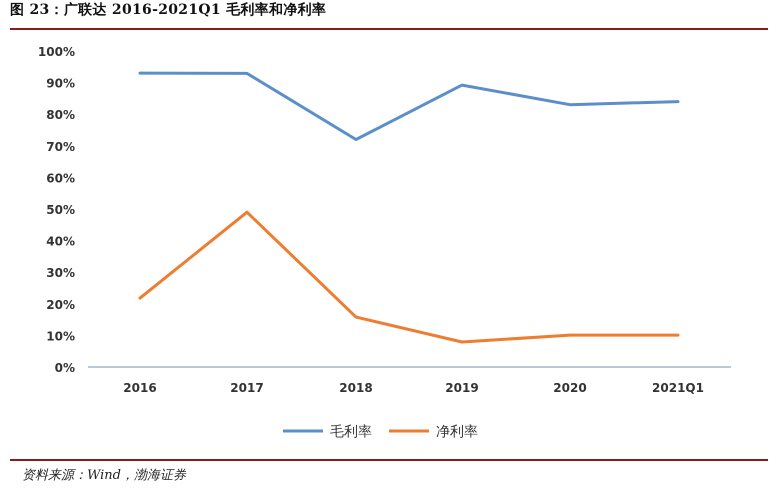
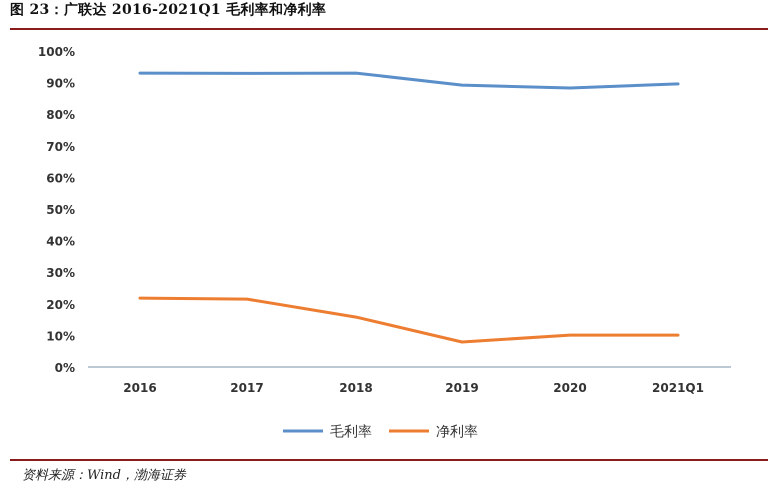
净利率/2017: 49% -> 22%
毛利率/2018: 72% -> 93%
毛利率/2020: 83% -> 88%
毛利率/2021Q1: 84% -> 90%
